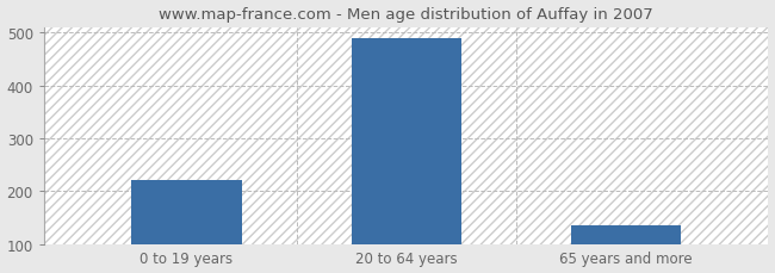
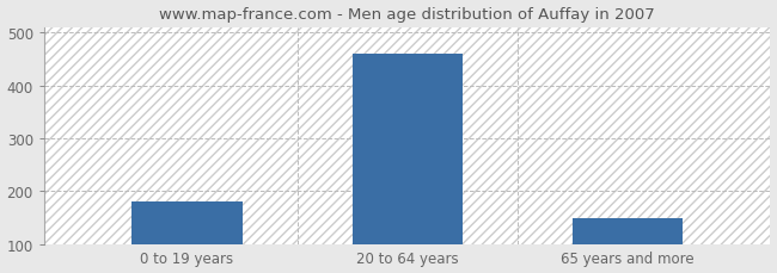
0 to 19 years: 222 -> 180
20 to 64 years: 490 -> 460
65 years and more: 136 -> 150
